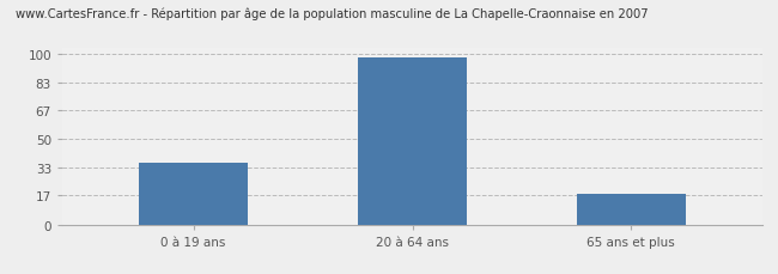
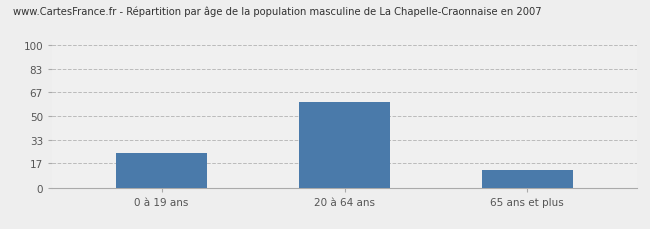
0 à 19 ans: 36 -> 24
20 à 64 ans: 98 -> 60
65 ans et plus: 18 -> 12
